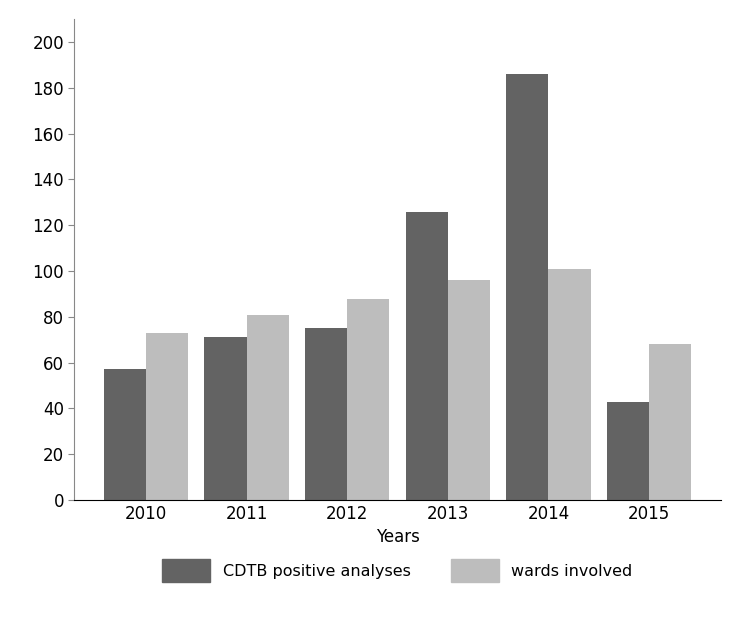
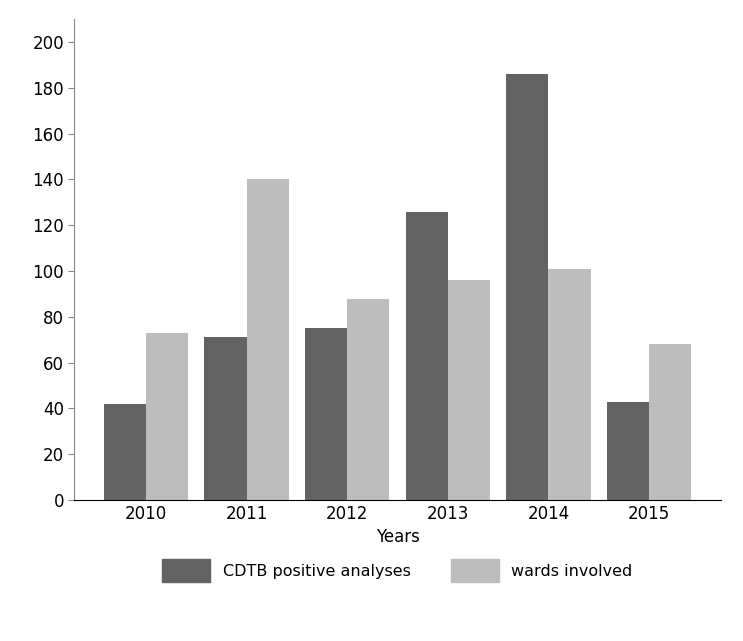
CDTB positive analyses/2010: 57 -> 42
wards involved/2011: 81 -> 140
